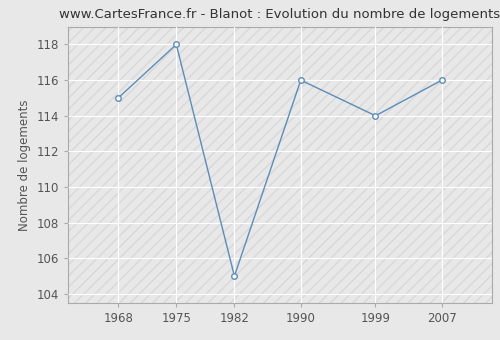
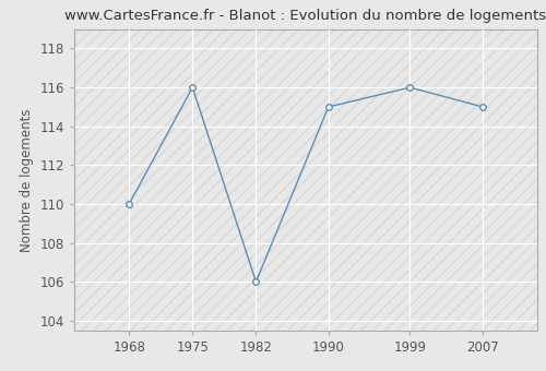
1968: 115 -> 110
1975: 118 -> 116
1982: 105 -> 106
1990: 116 -> 115
1999: 114 -> 116
2007: 116 -> 115
